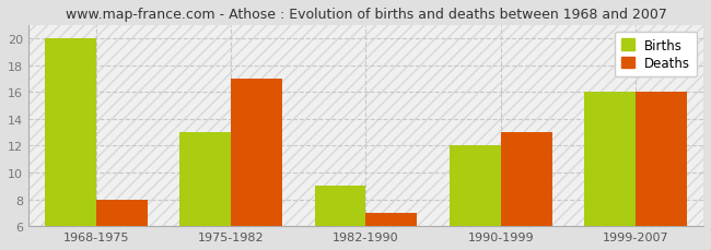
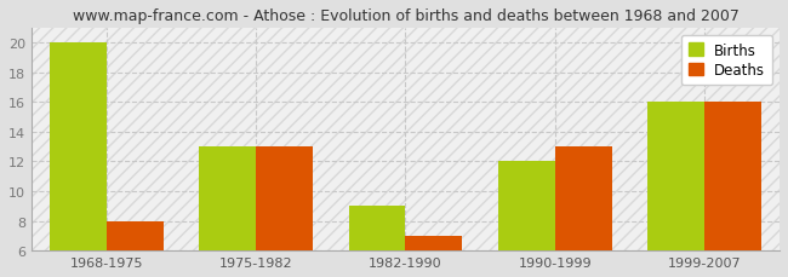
Deaths/1975-1982: 17 -> 13
